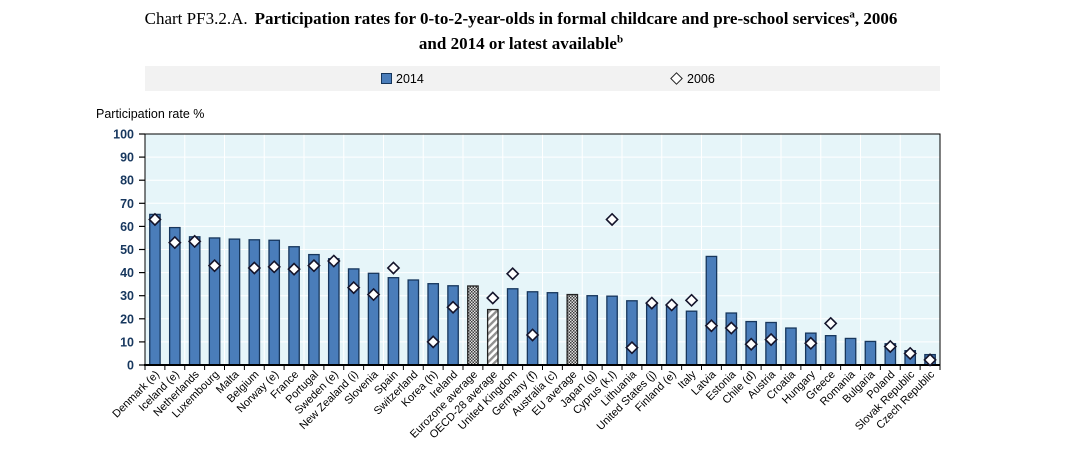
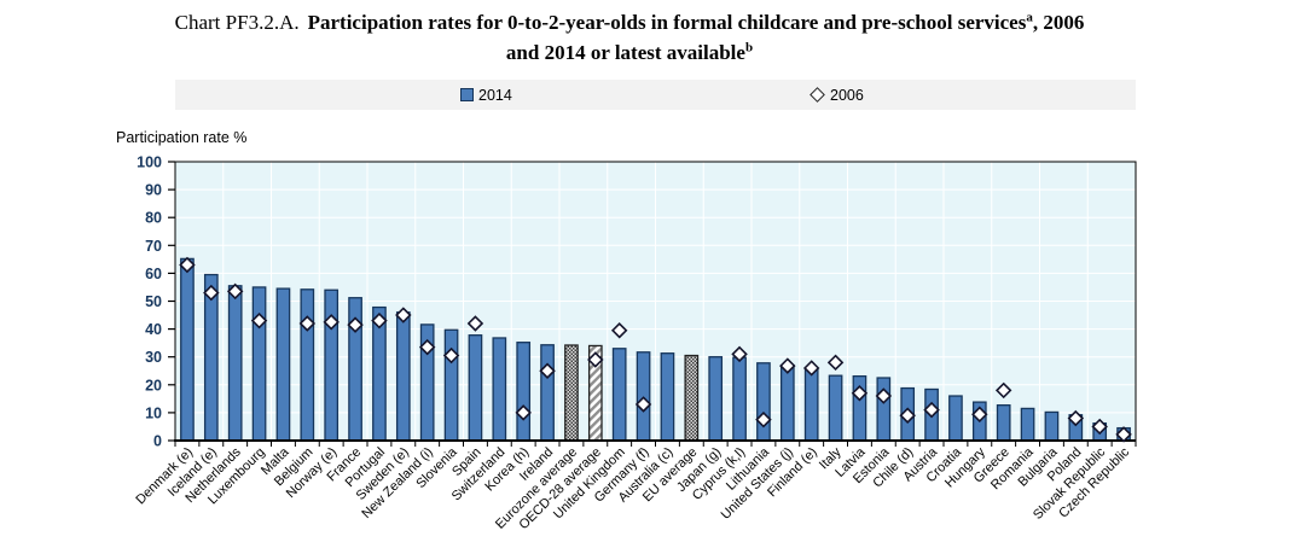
2014/OECD-28 average: 24 -> 34
2006/Cyprus (k,l): 63 -> 31
2014/Latvia: 47 -> 23
